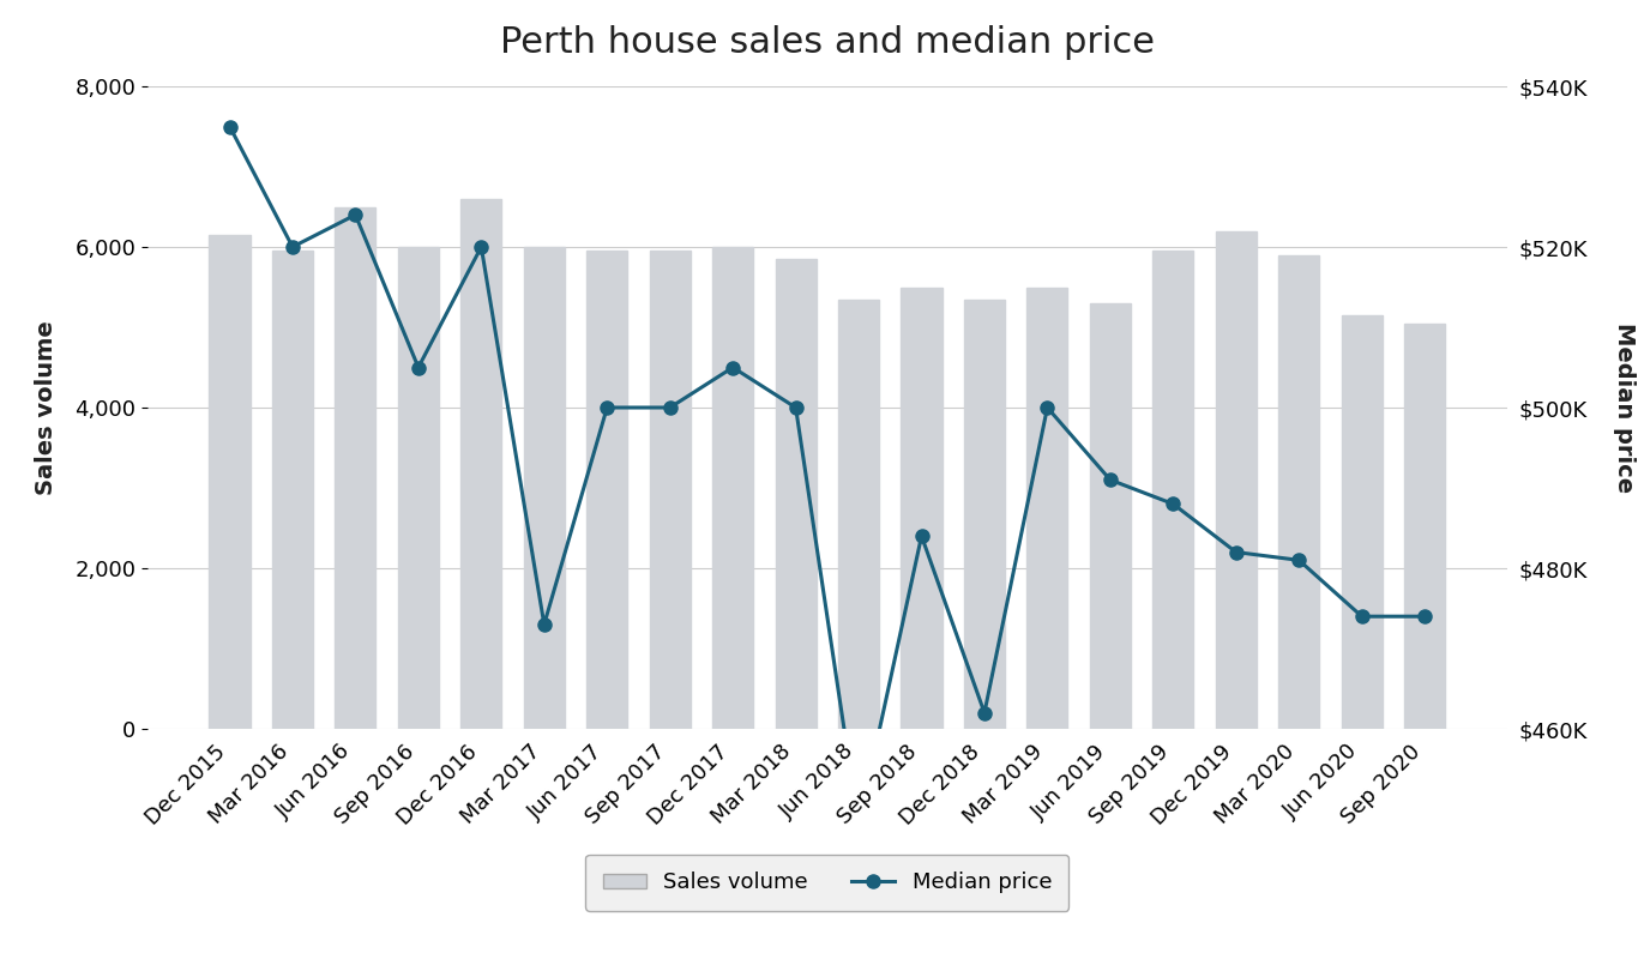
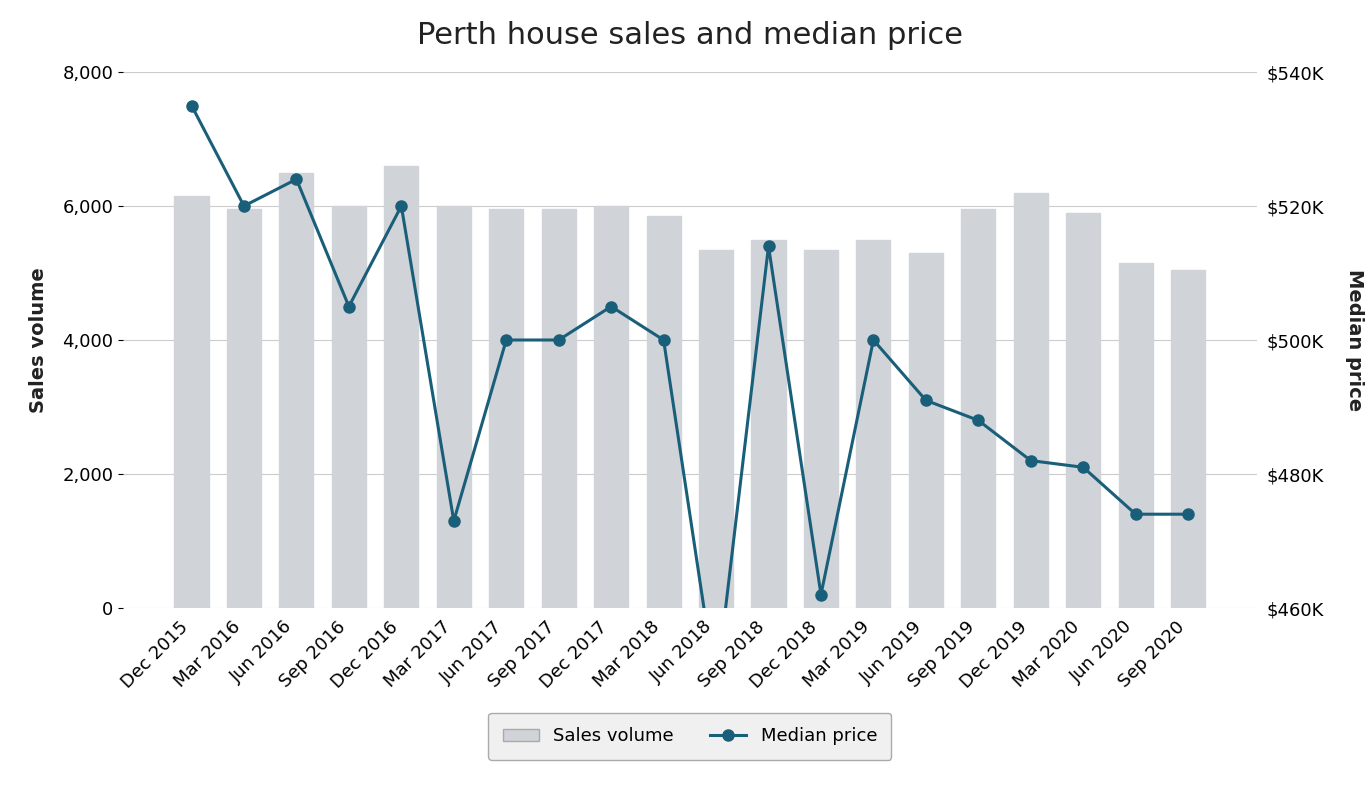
Median price/Sep 2018: $484K -> $514K
